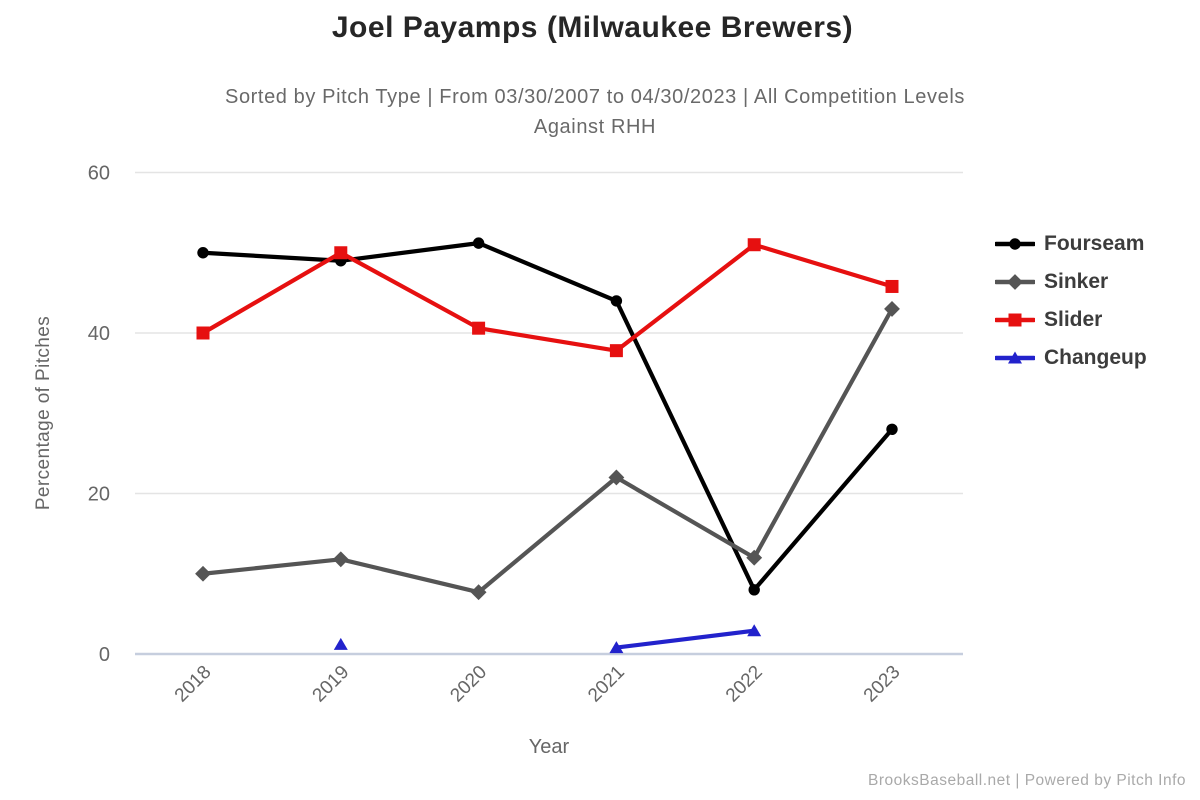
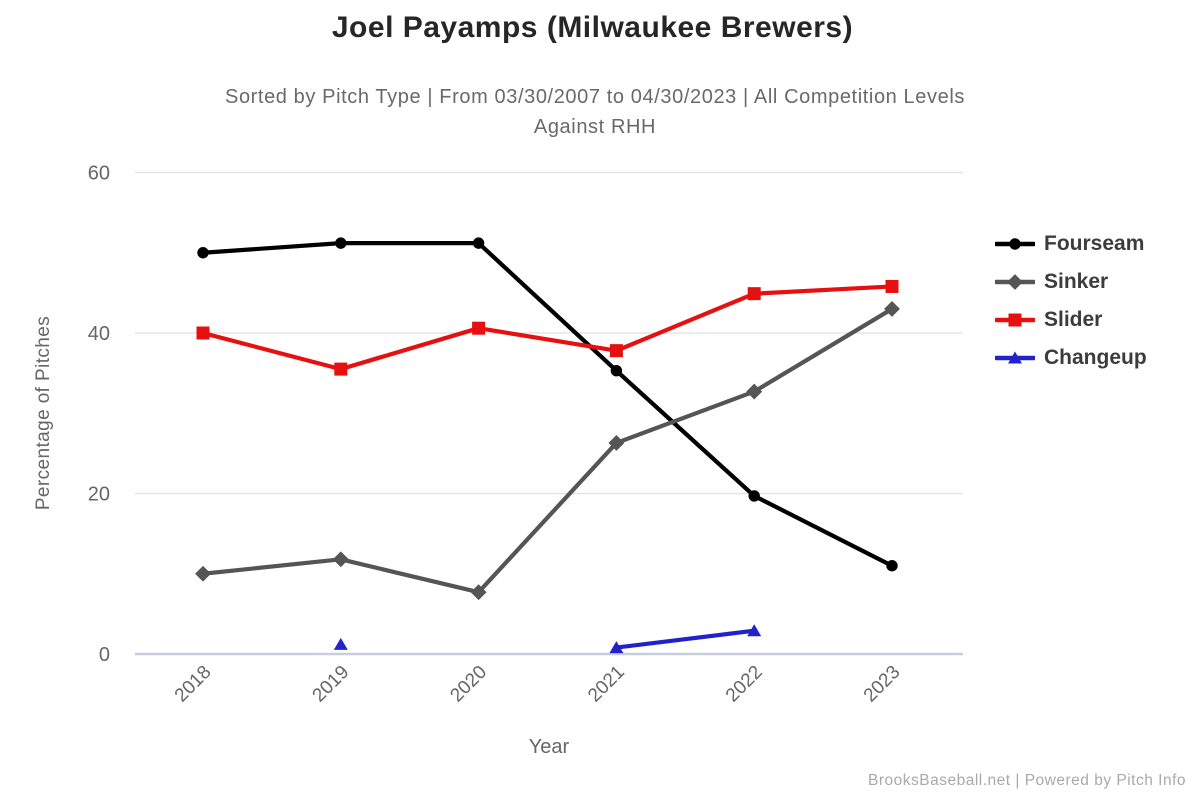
Fourseam/2019: 49 -> 51
Slider/2019: 50 -> 36
Fourseam/2021: 44 -> 35
Sinker/2021: 22 -> 26
Fourseam/2022: 8 -> 20
Sinker/2022: 12 -> 33
Slider/2022: 51 -> 45
Fourseam/2023: 28 -> 11
